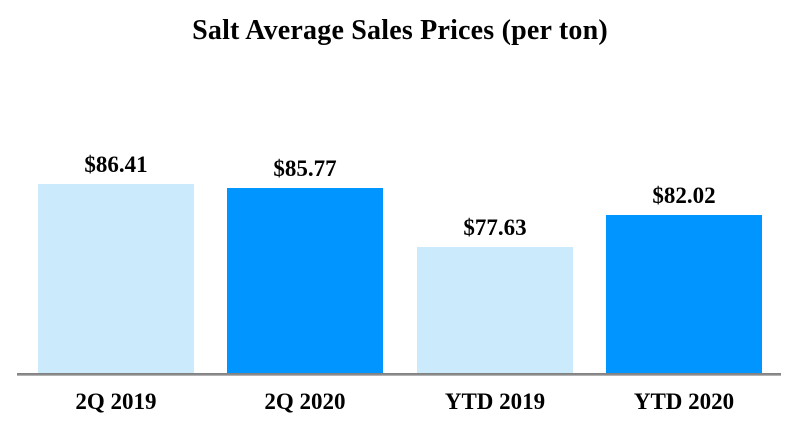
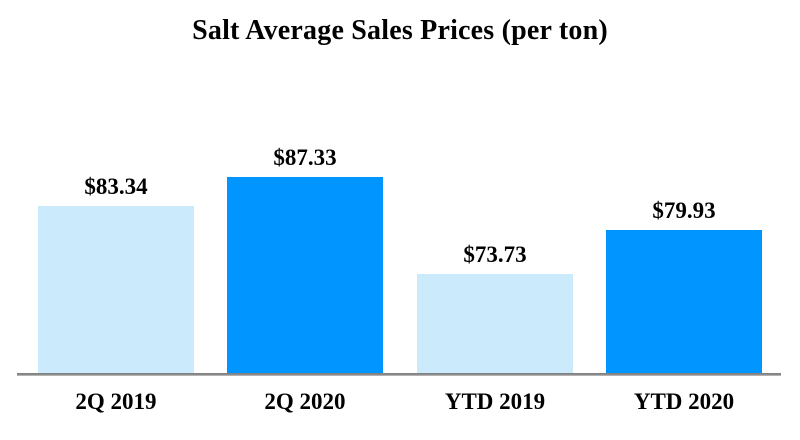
2Q 2019: $86.41 -> $83.34
2Q 2020: $85.77 -> $87.33
YTD 2019: $77.63 -> $73.73
YTD 2020: $82.02 -> $79.93
